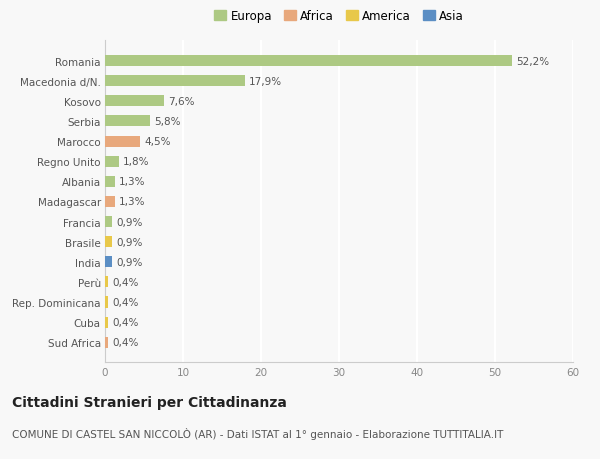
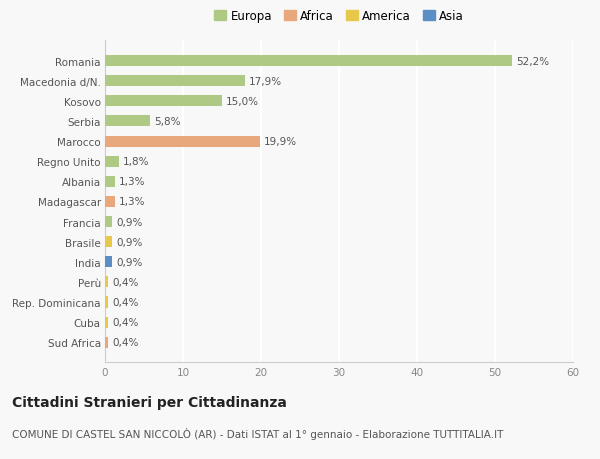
Kosovo: 7,6% -> 15,0%
Marocco: 4,5% -> 19,9%
